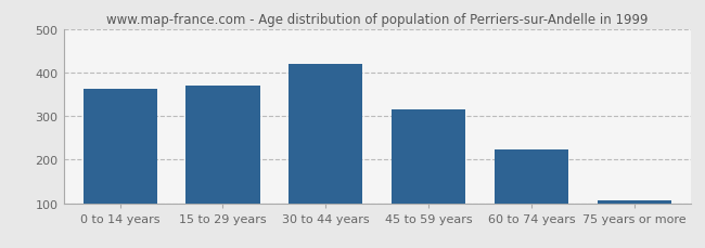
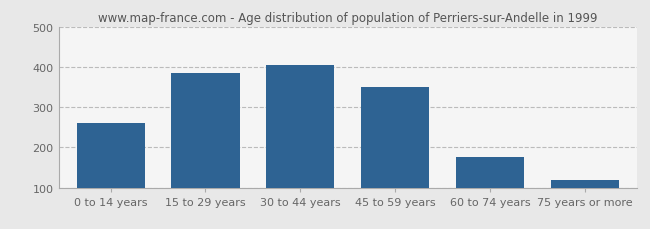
0 to 14 years: 362 -> 260
15 to 29 years: 370 -> 385
30 to 44 years: 420 -> 405
45 to 59 years: 315 -> 350
60 to 74 years: 222 -> 175
75 years or more: 107 -> 120
